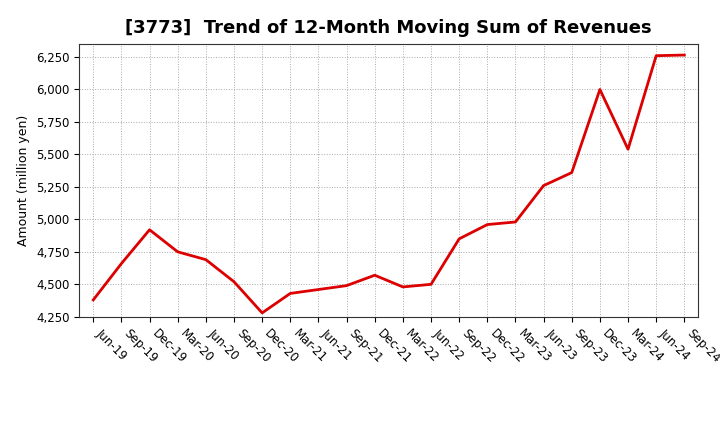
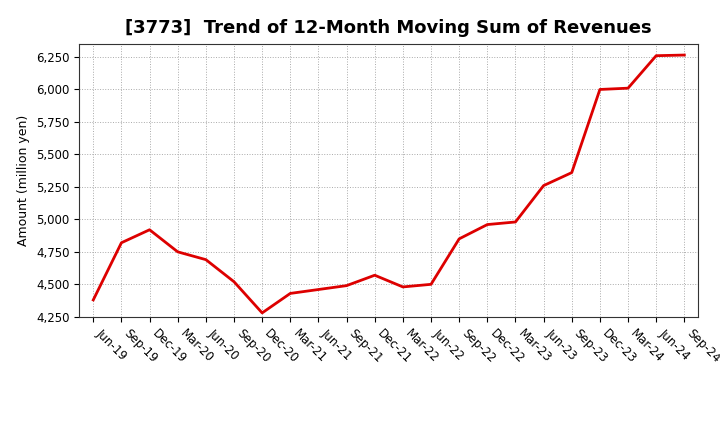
Sep-19: 4,660 -> 4,820
Mar-24: 5,540 -> 6,010
